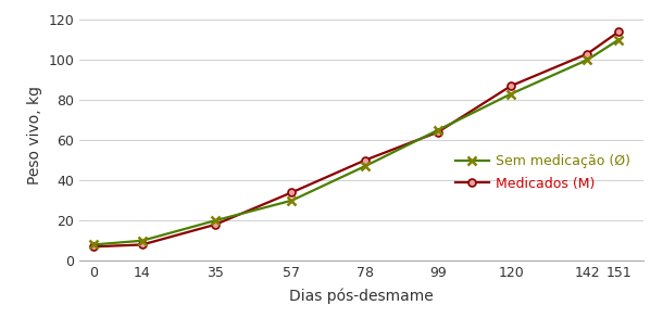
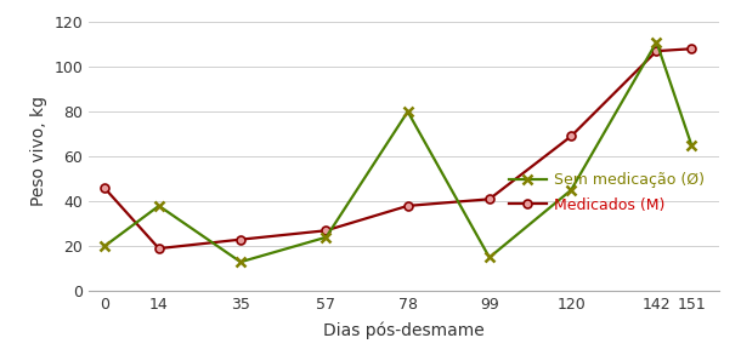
Sem medicação (Ø)/0: 8 -> 20
Medicados (M)/0: 7 -> 46
Sem medicação (Ø)/14: 10 -> 38
Medicados (M)/14: 8 -> 19
Sem medicação (Ø)/35: 20 -> 13
Medicados (M)/35: 18 -> 23
Sem medicação (Ø)/57: 30 -> 24
Medicados (M)/57: 34 -> 27
Sem medicação (Ø)/78: 47 -> 80
Medicados (M)/78: 50 -> 38
Sem medicação (Ø)/99: 65 -> 15
Medicados (M)/99: 64 -> 41
Sem medicação (Ø)/120: 83 -> 45
Medicados (M)/120: 87 -> 69
Sem medicação (Ø)/142: 100 -> 111
Medicados (M)/142: 103 -> 107
Sem medicação (Ø)/151: 110 -> 65
Medicados (M)/151: 114 -> 108
